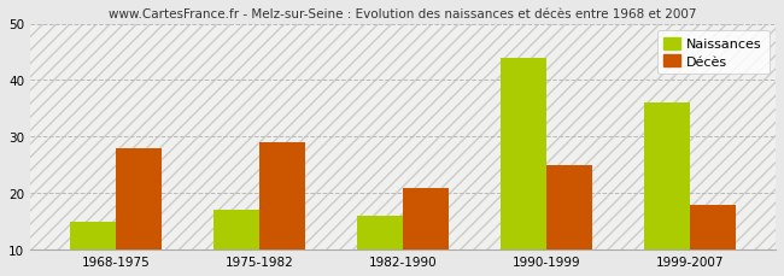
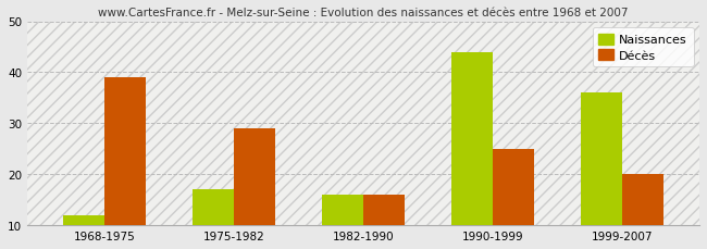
Naissances/1968-1975: 15 -> 12
Décès/1968-1975: 28 -> 39
Décès/1982-1990: 21 -> 16
Décès/1999-2007: 18 -> 20
